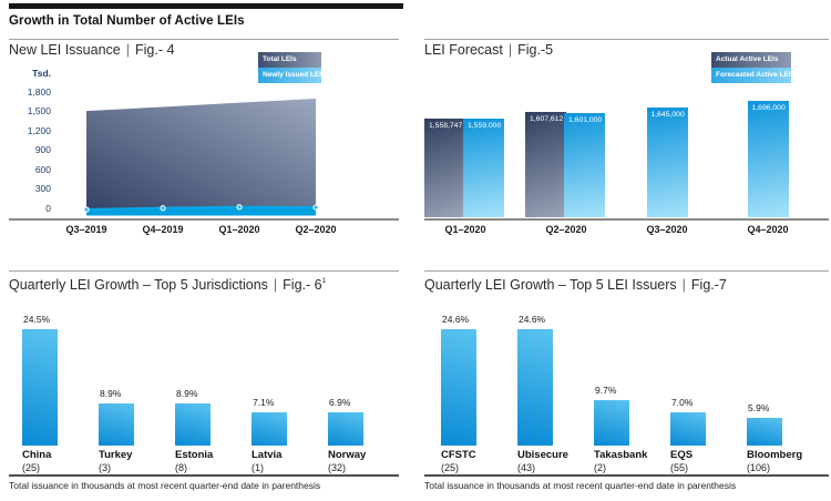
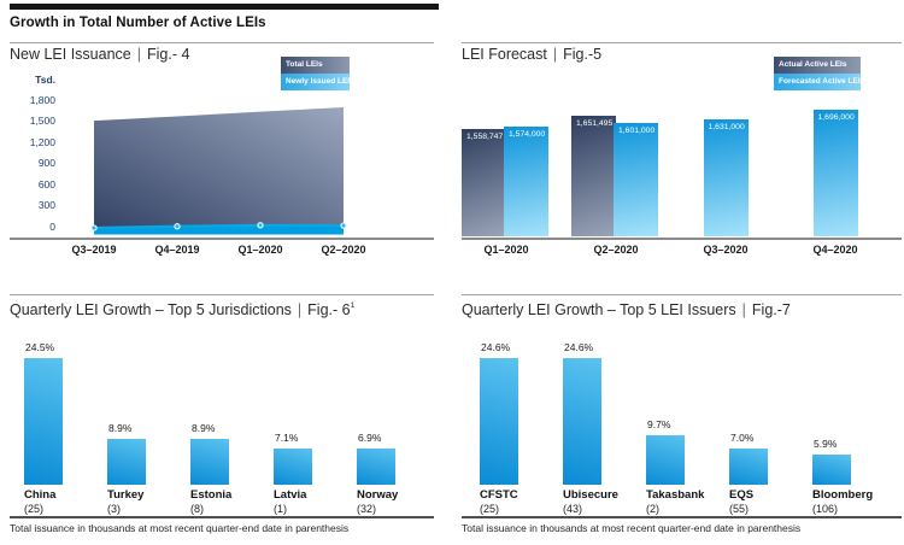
LEI Forecast/Forecasted Active LEIs/Q1–2020: 1,559,000 -> 1,574,000
LEI Forecast/Actual Active LEIs/Q2–2020: 1,607,612 -> 1,651,495
LEI Forecast/Forecasted Active LEIs/Q3–2020: 1,645,000 -> 1,631,000
